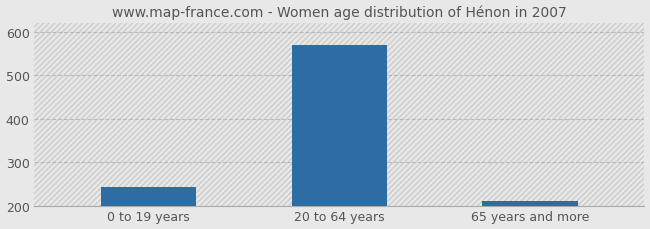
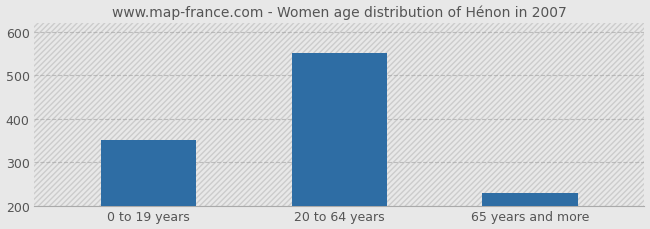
0 to 19 years: 243 -> 350
20 to 64 years: 570 -> 550
65 years and more: 210 -> 230
